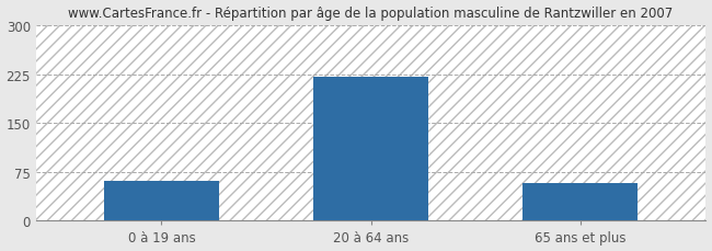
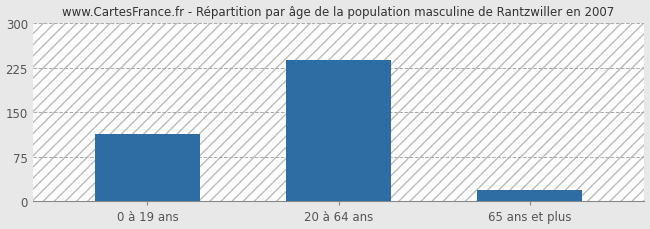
0 à 19 ans: 62 -> 113
20 à 64 ans: 220 -> 237
65 ans et plus: 58 -> 20
